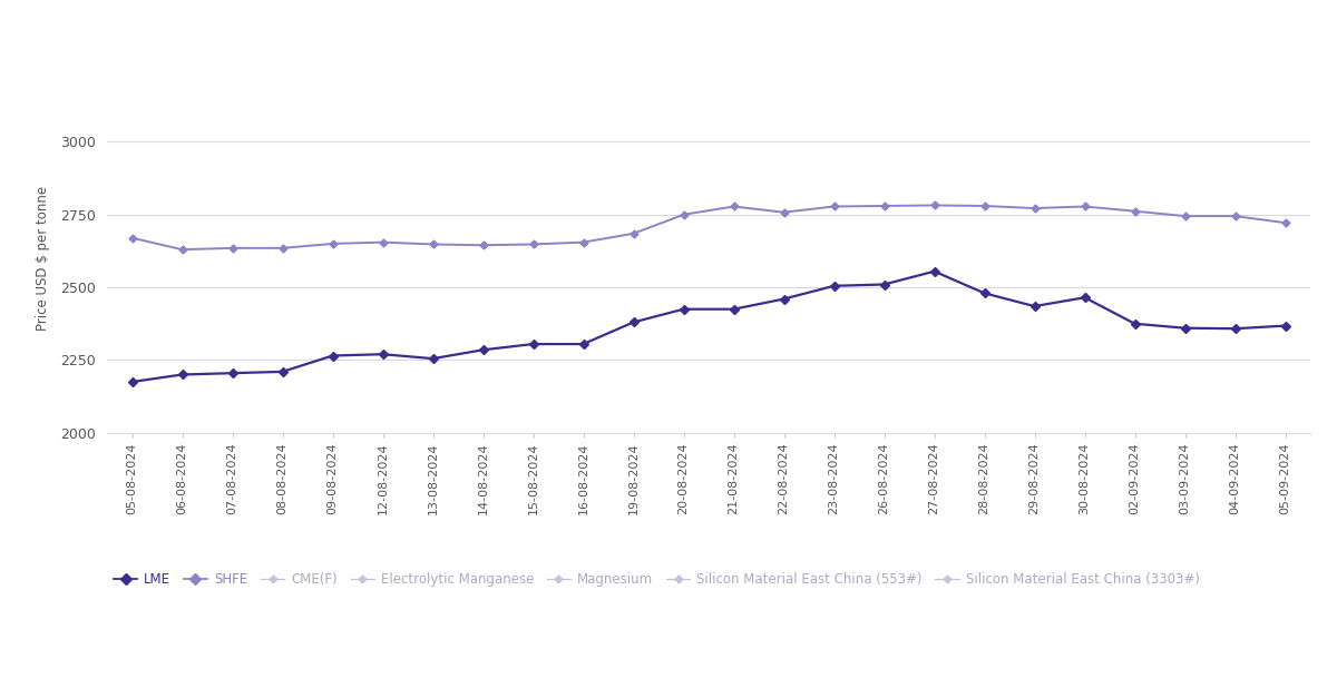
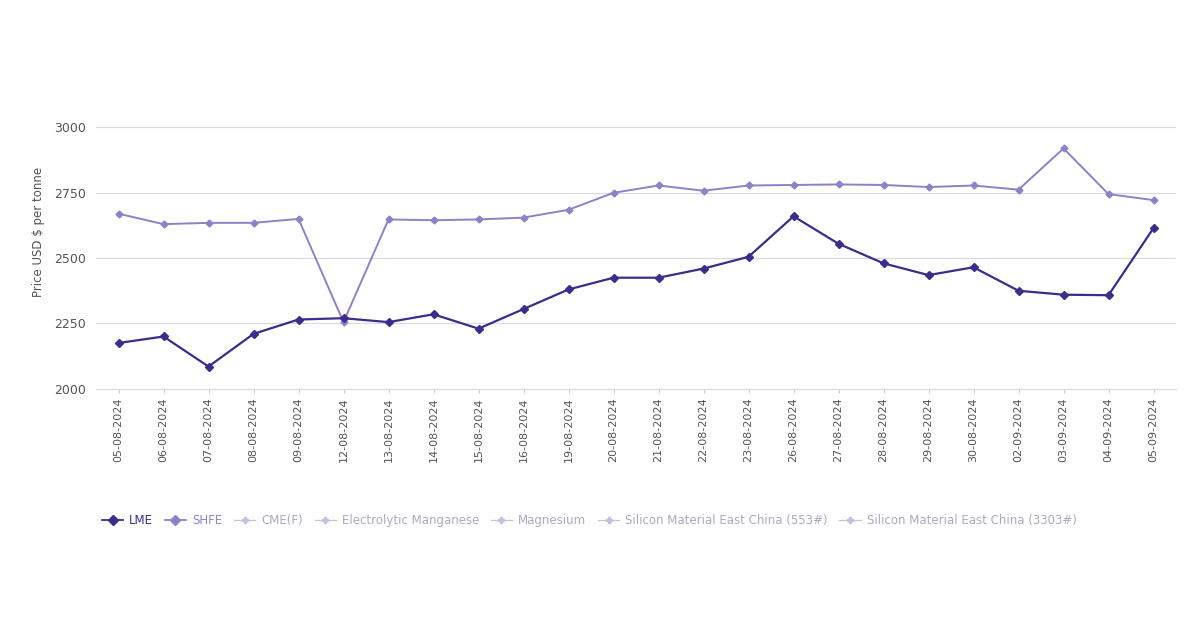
LME/07-08-2024: 2205 -> 2085
SHFE/12-08-2024: 2655 -> 2255
LME/15-08-2024: 2305 -> 2230
LME/26-08-2024: 2510 -> 2660
SHFE/03-09-2024: 2745 -> 2920
LME/05-09-2024: 2368 -> 2615
